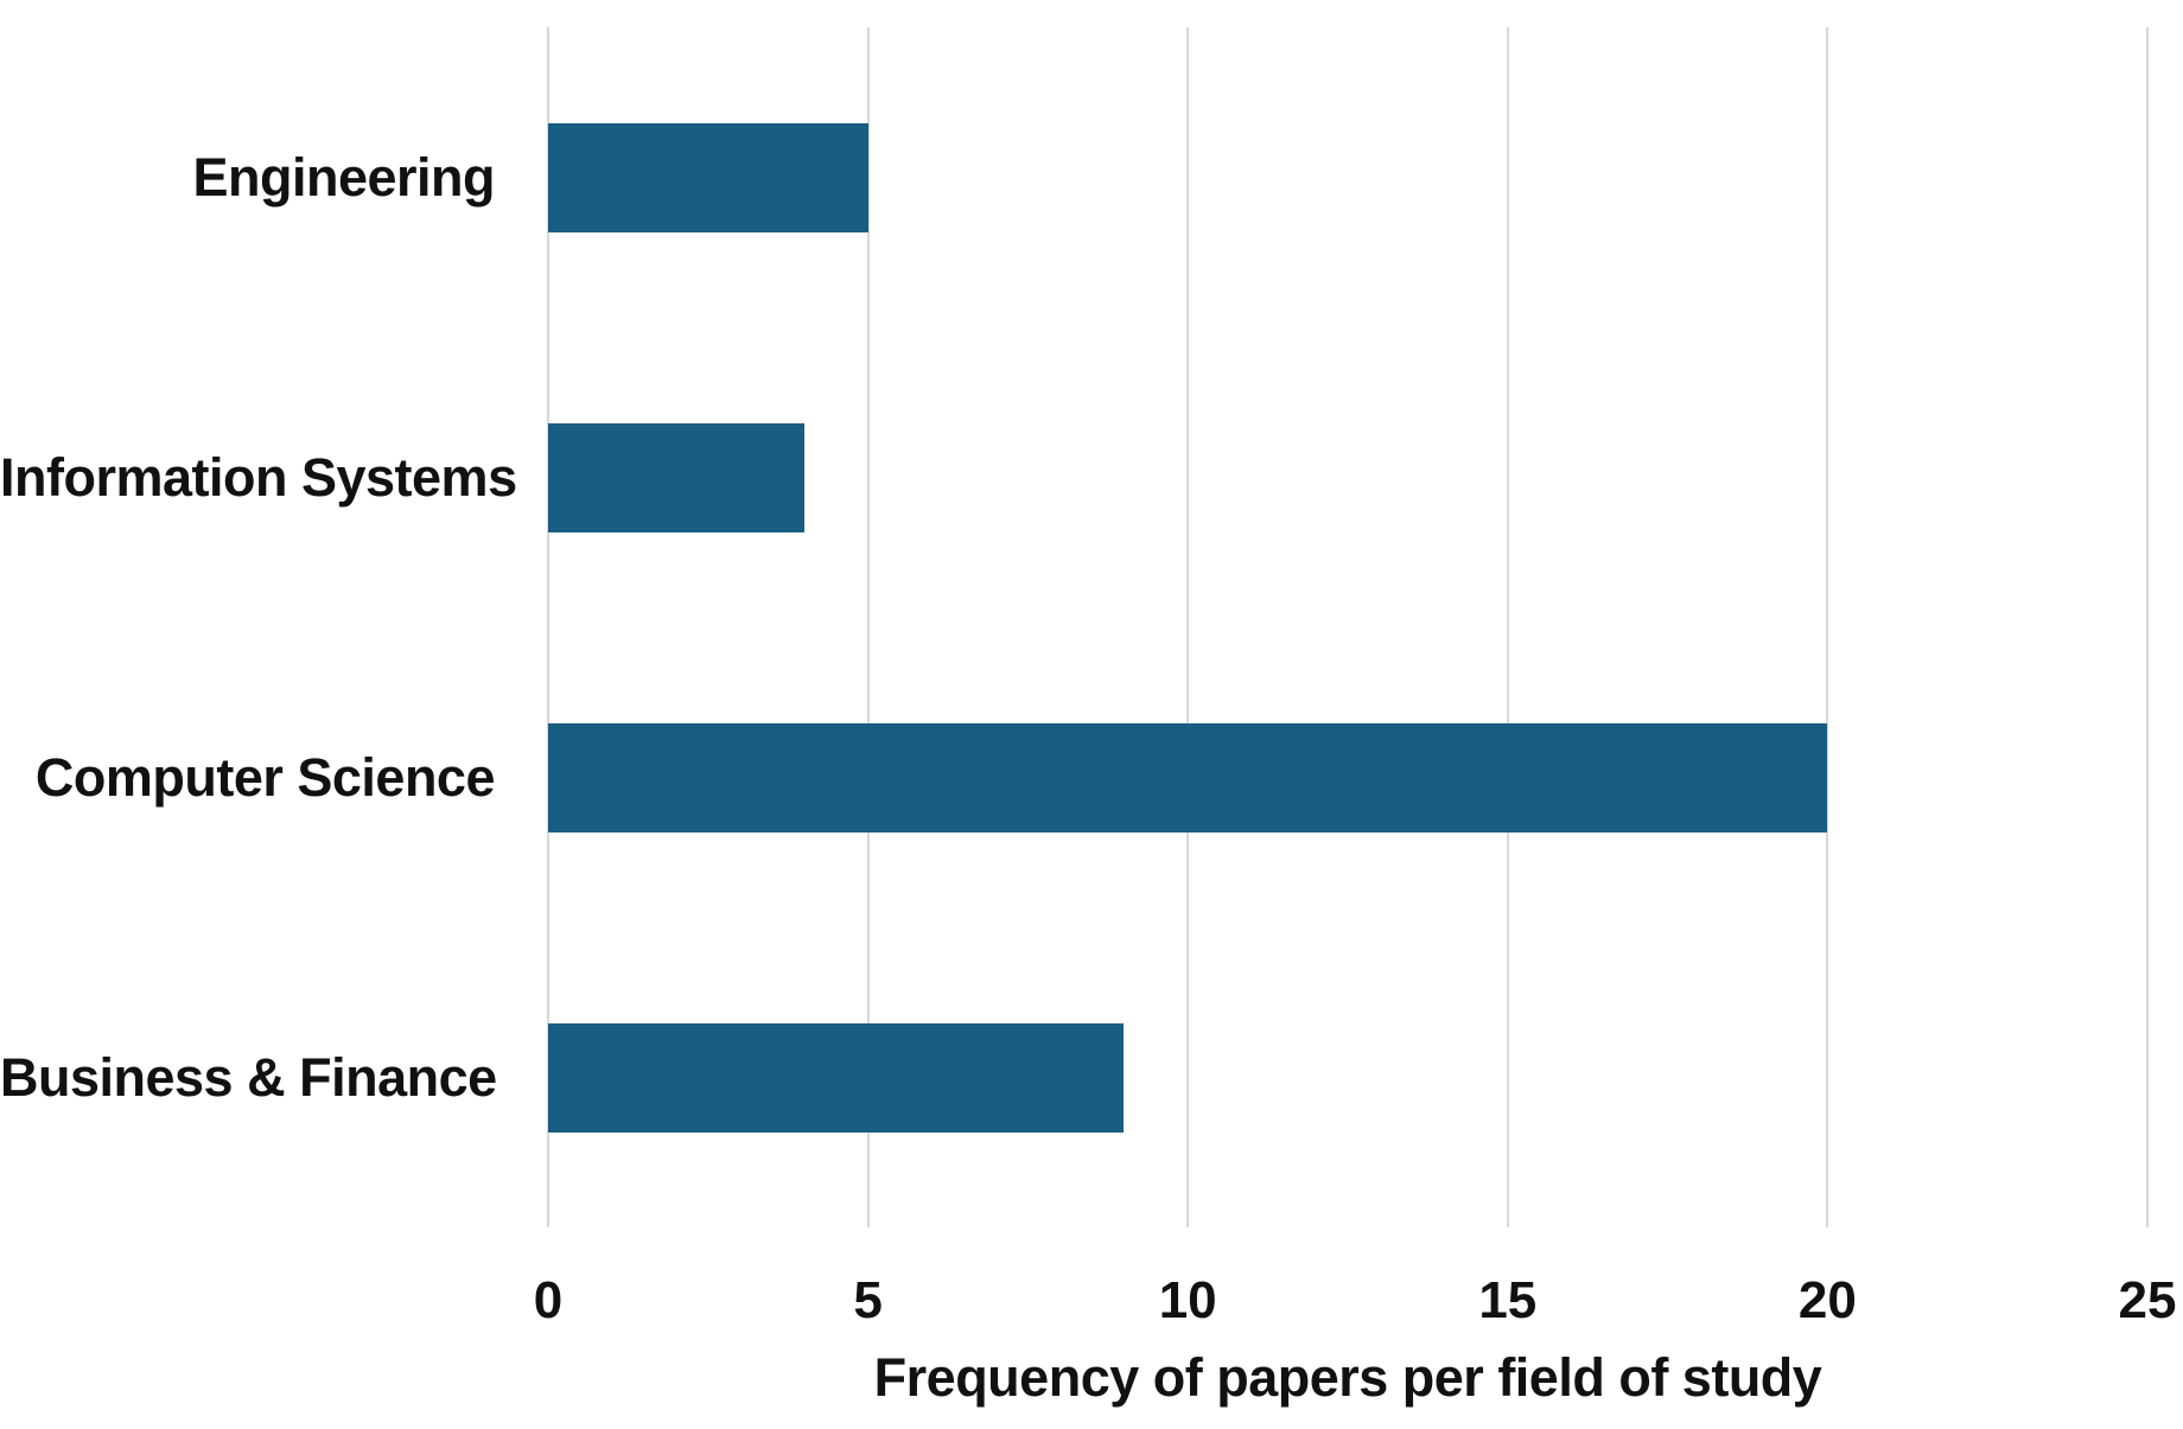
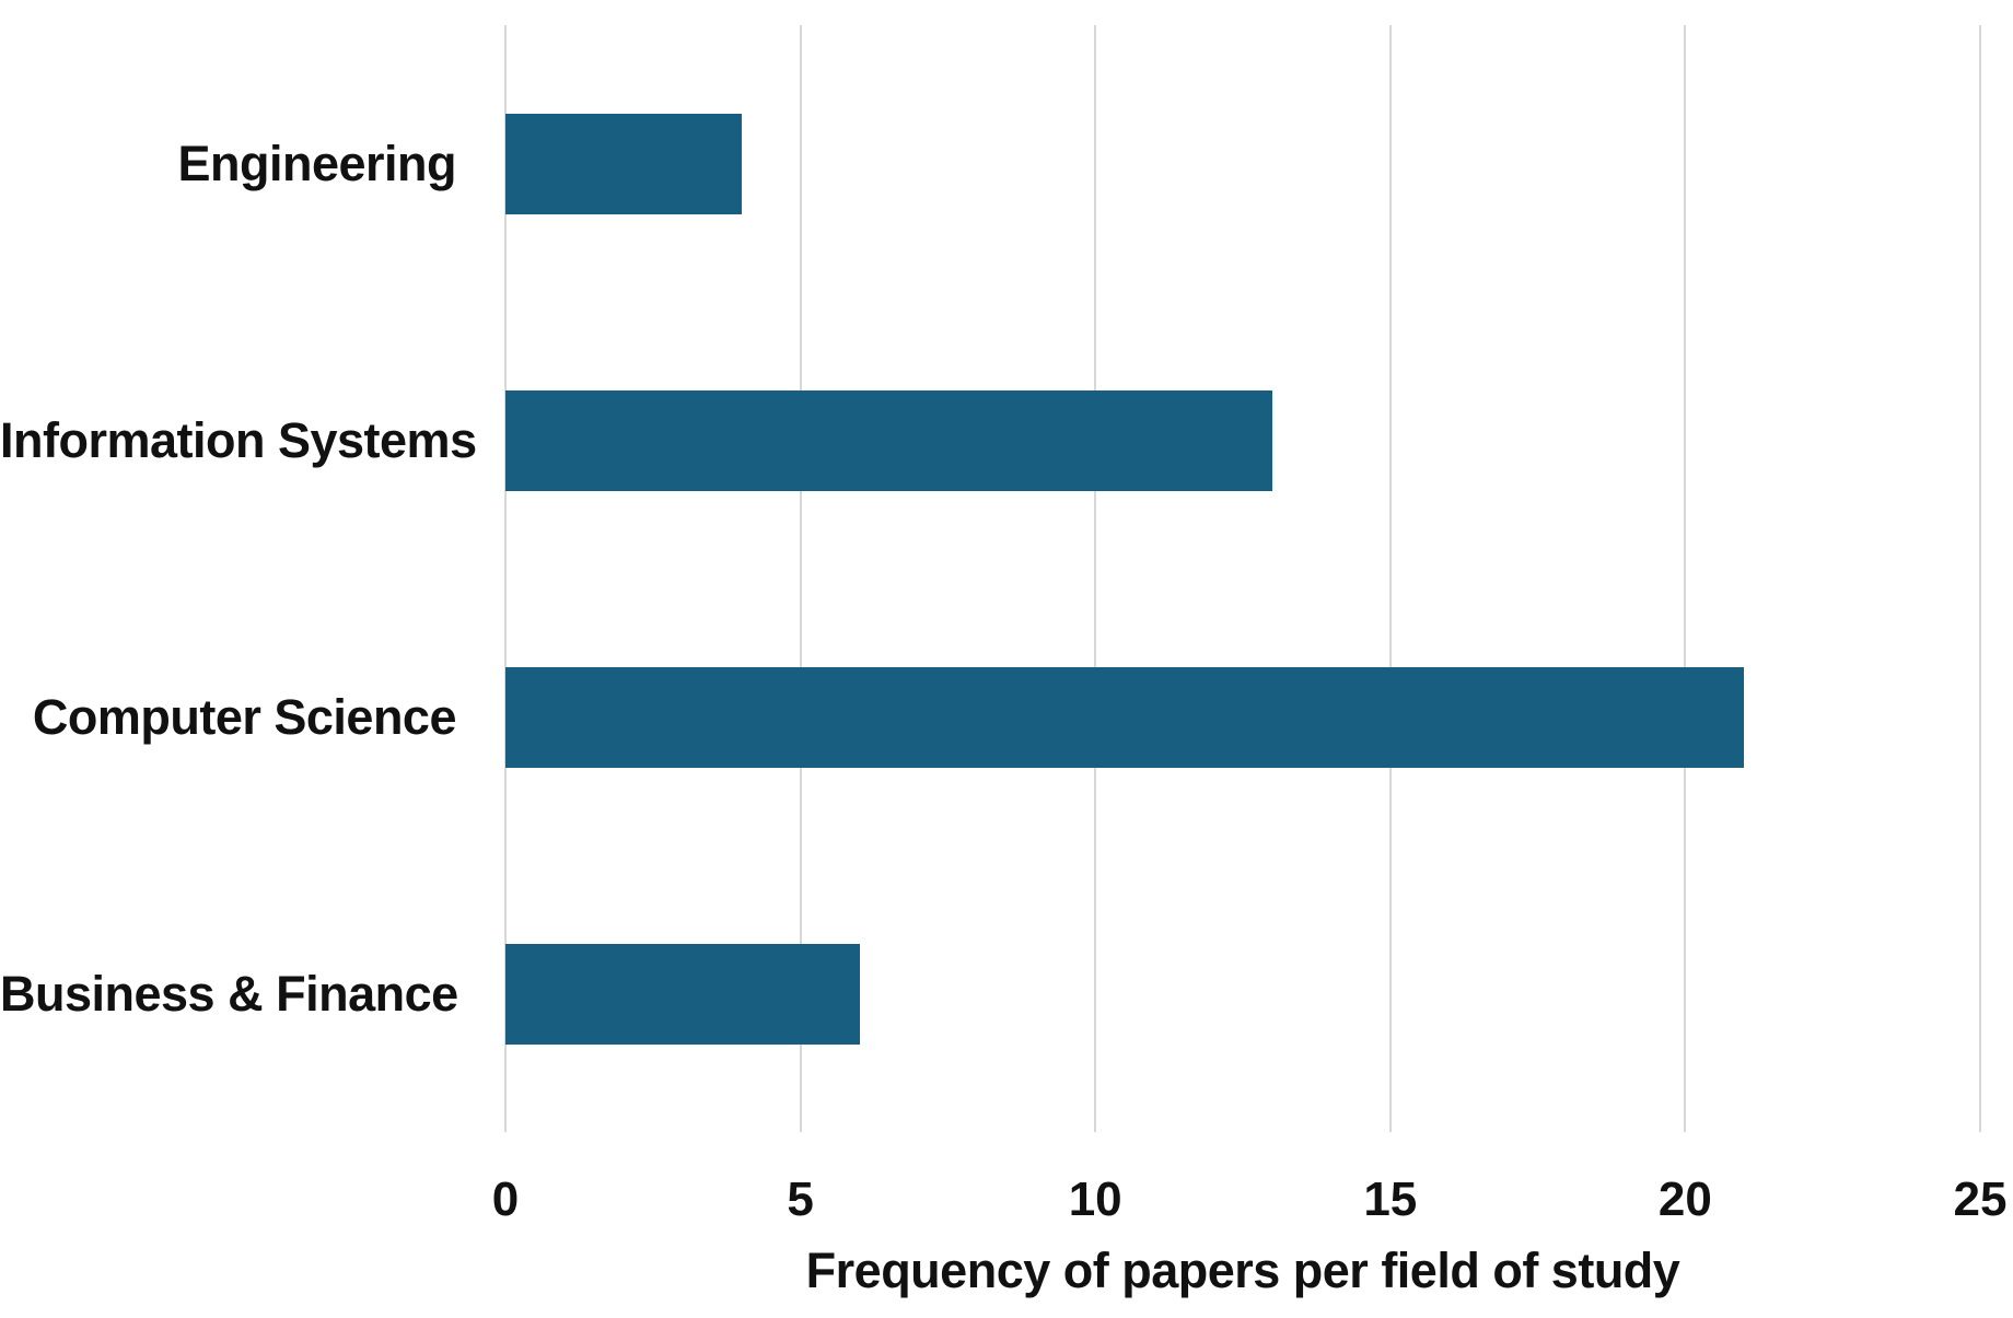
Engineering: 5 -> 4
Information Systems: 4 -> 13
Computer Science: 20 -> 21
Business & Finance: 9 -> 6
